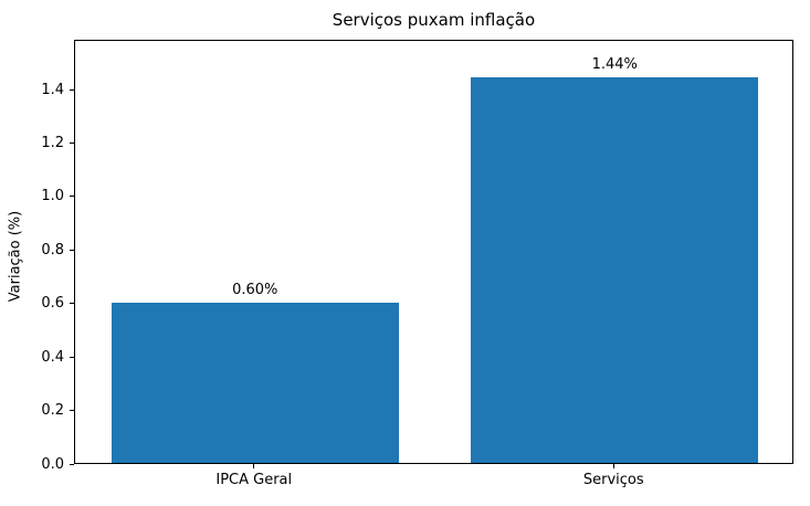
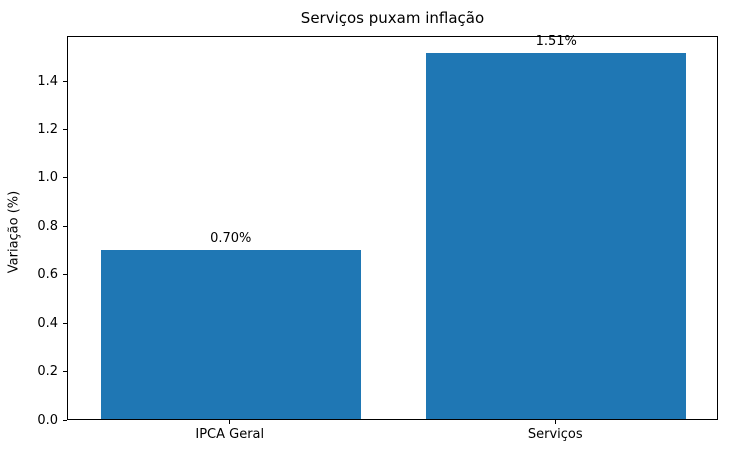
IPCA Geral: 0.60% -> 0.70%
Serviços: 1.44% -> 1.51%
